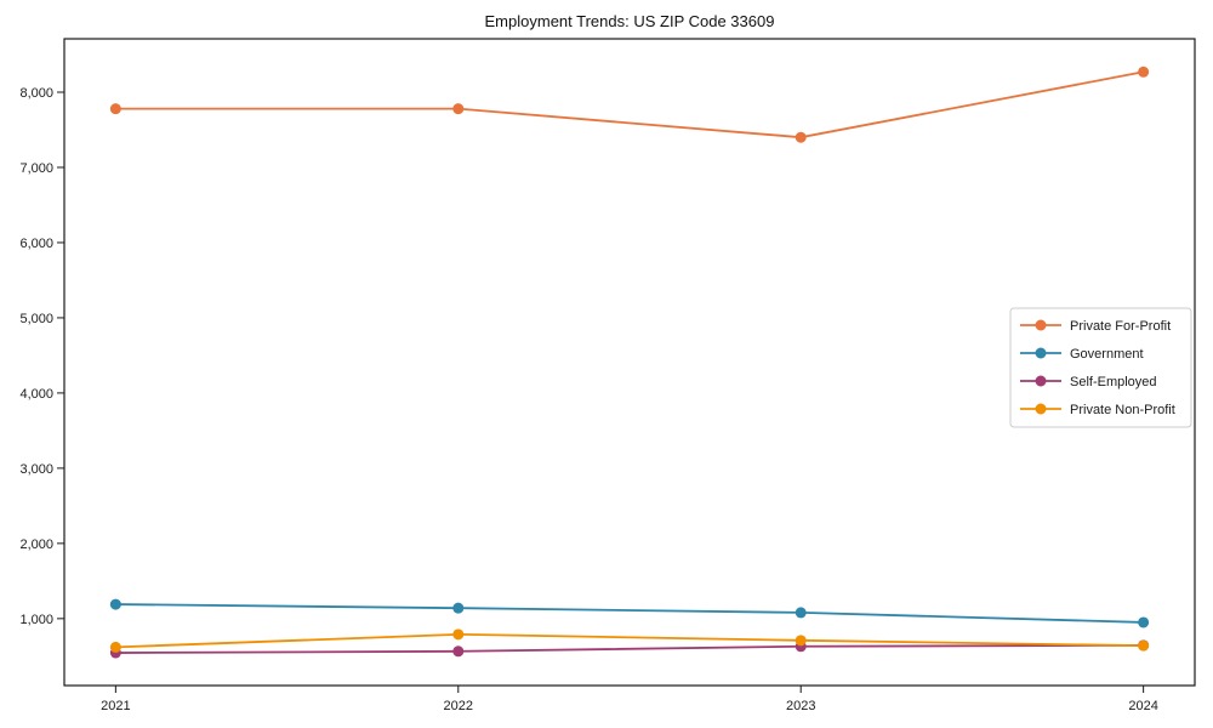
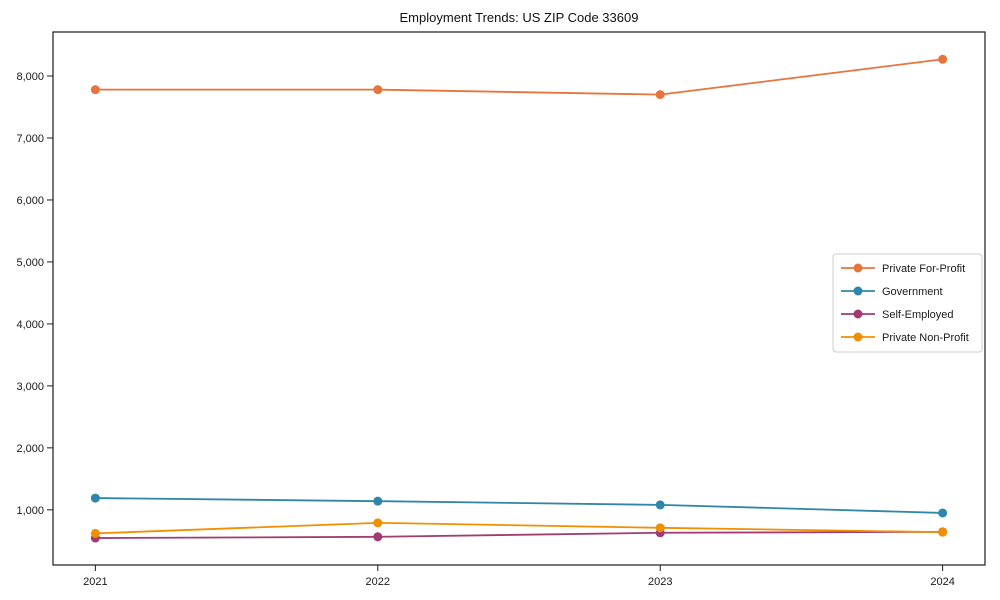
Private For-Profit/2023: 7400 -> 7700
